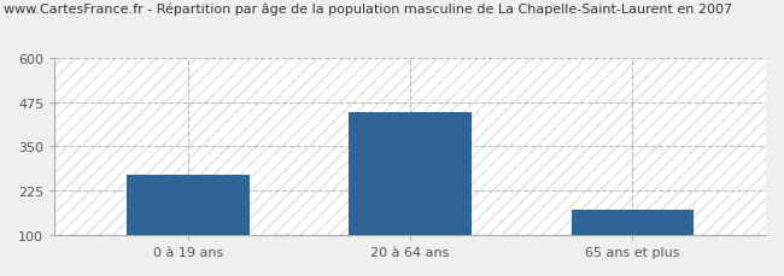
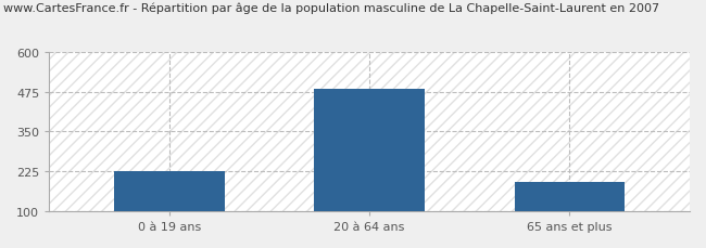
0 à 19 ans: 270 -> 224
20 à 64 ans: 445 -> 484
65 ans et plus: 170 -> 193
